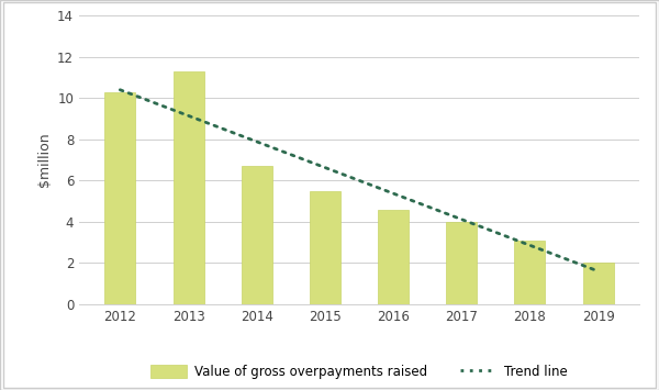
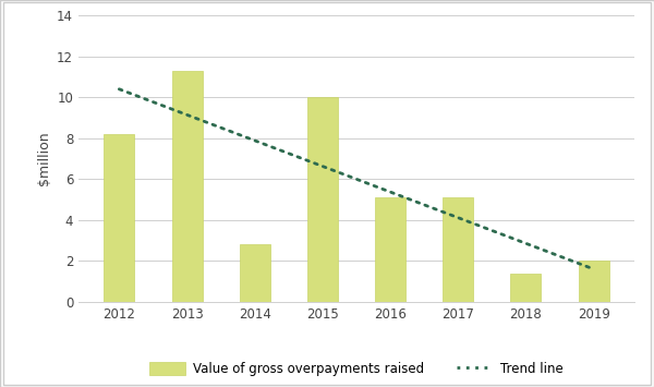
2012: 10.3 -> 8.2
2014: 6.7 -> 2.8
2015: 5.5 -> 10.0
2016: 4.6 -> 5.1
2017: 4.0 -> 5.1
2018: 3.1 -> 1.4
